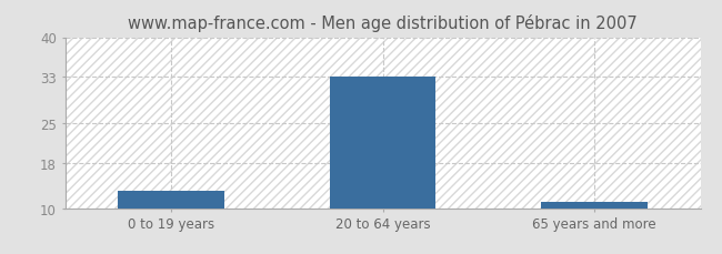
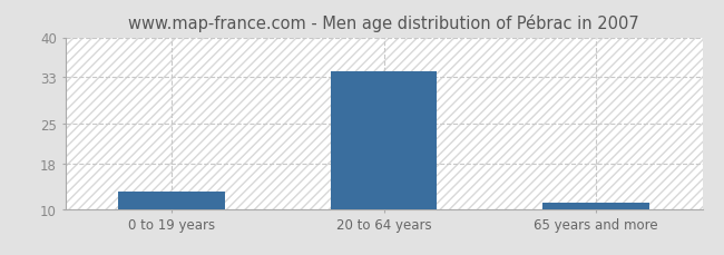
20 to 64 years: 33 -> 34
